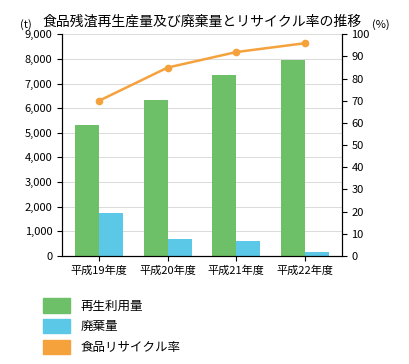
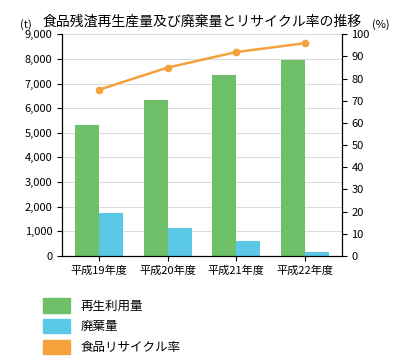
食品リサイクル率/平成19年度: 70 -> 75
廃棄量/平成20年度: 700 -> 1,150
